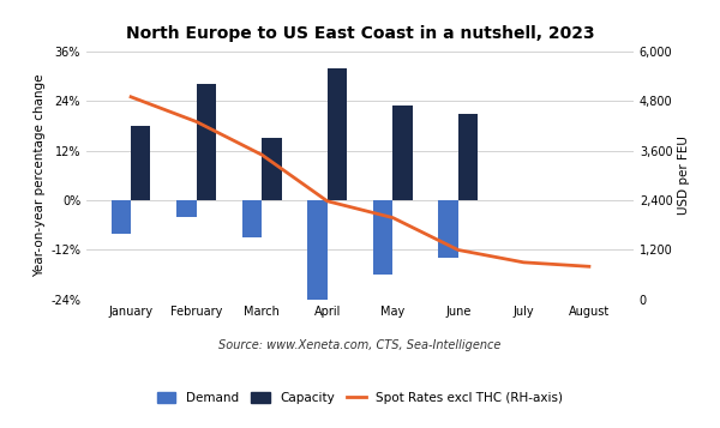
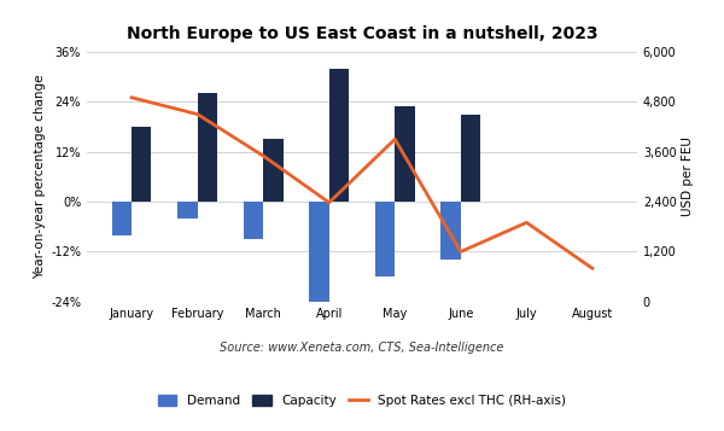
Spot Rates excl THC (RH-axis)/February: 4,300 -> 4,500
Capacity/February: 28% -> 26%
Spot Rates excl THC (RH-axis)/May: 1,980 -> 3,900
Spot Rates excl THC (RH-axis)/July: 900 -> 1,900
